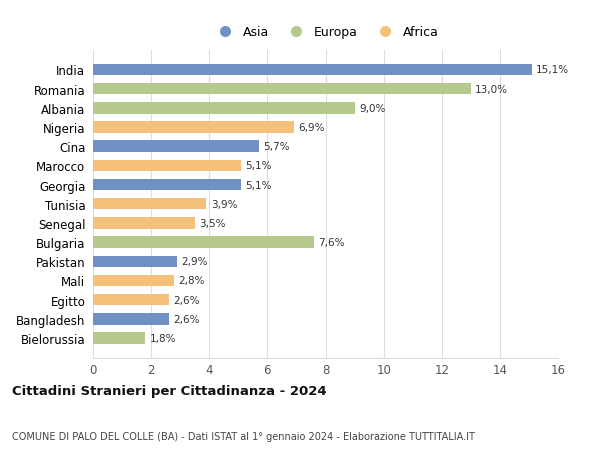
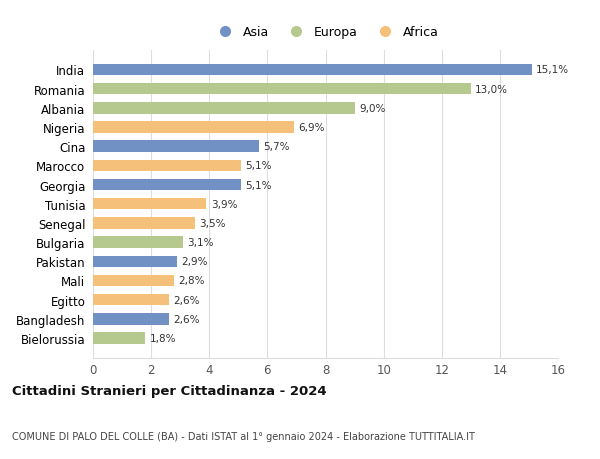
Bulgaria: 7,6% -> 3,1%
